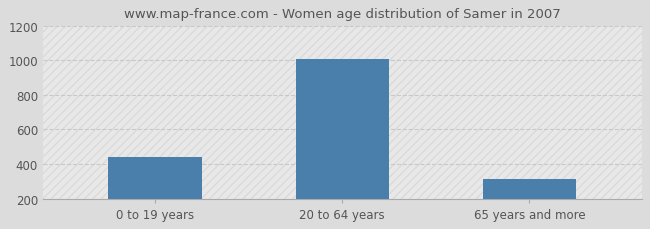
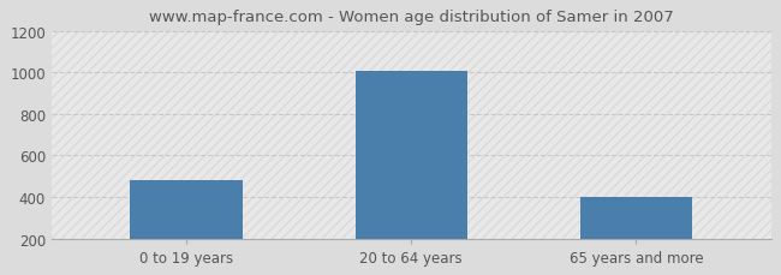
0 to 19 years: 440 -> 480
65 years and more: 310 -> 400
